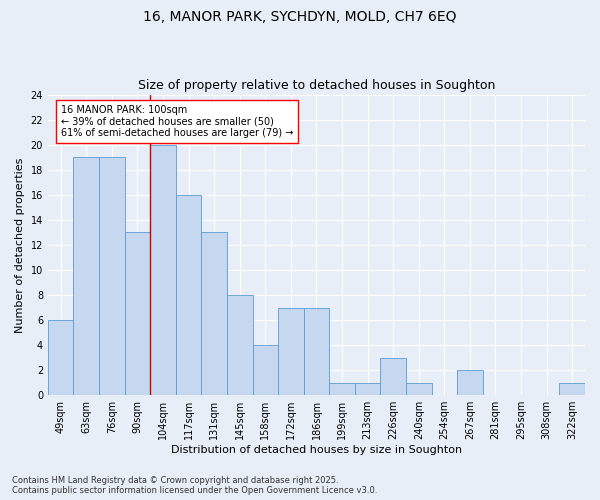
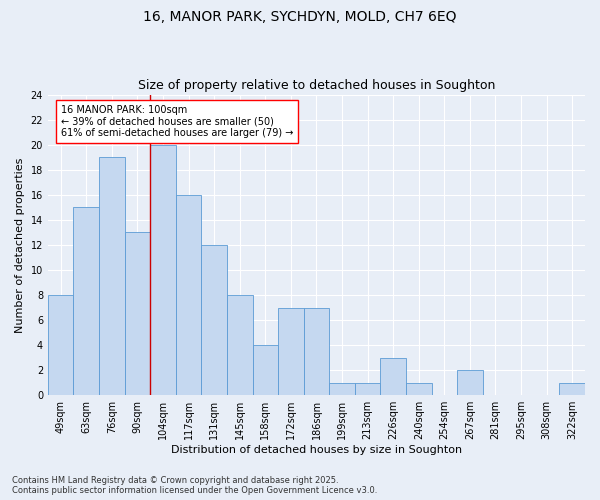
49sqm: 6 -> 8
63sqm: 19 -> 15
131sqm: 13 -> 12
